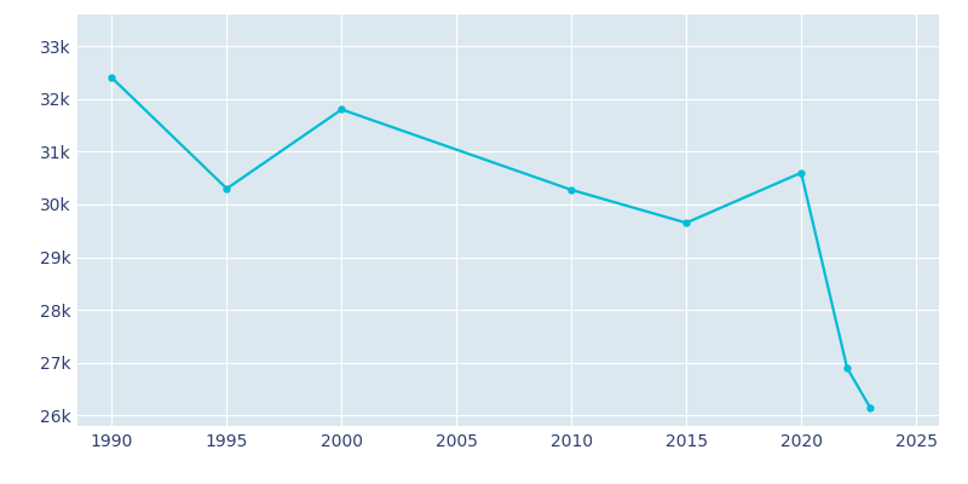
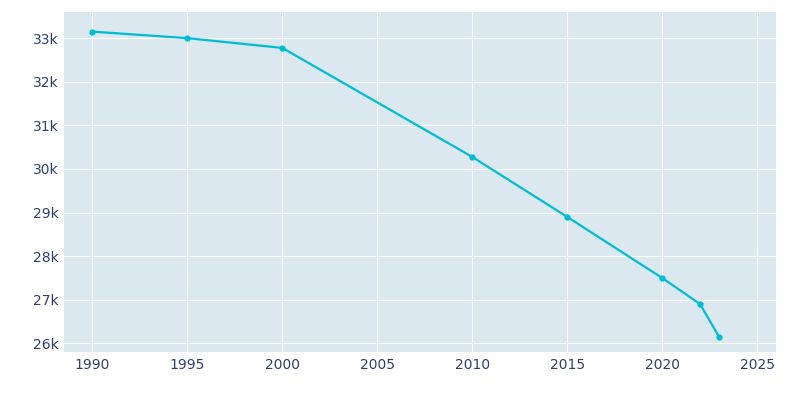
1990: 32.40k -> 33.15k
1995: 30.30k -> 33.00k
2000: 31.80k -> 32.78k
2015: 29.65k -> 28.90k
2020: 30.60k -> 27.50k
